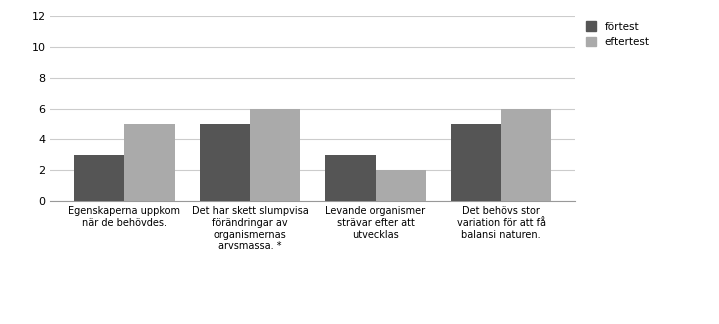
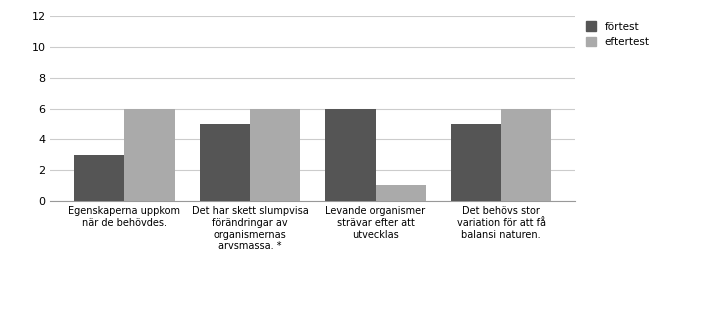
eftertest/Egenskaperna uppkom när de behövdes.: 5 -> 6
förtest/Levande organismer strävar efter att utvecklas: 3 -> 6
eftertest/Levande organismer strävar efter att utvecklas: 2 -> 1
